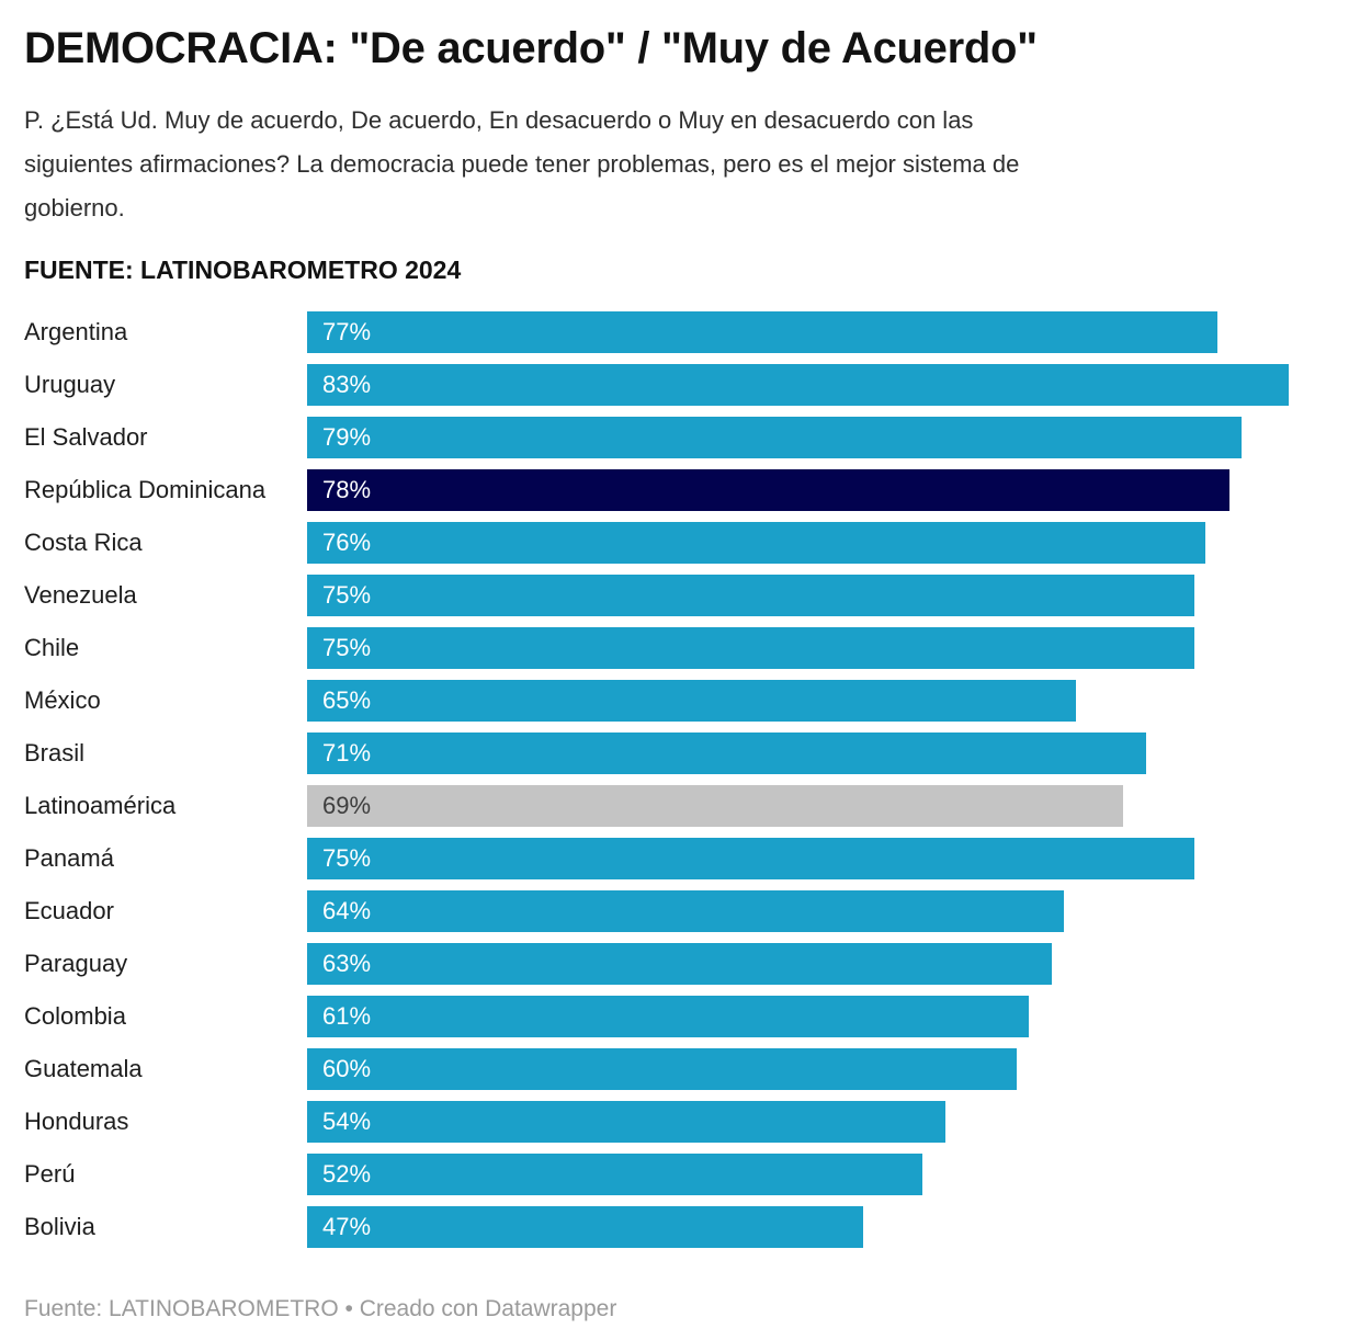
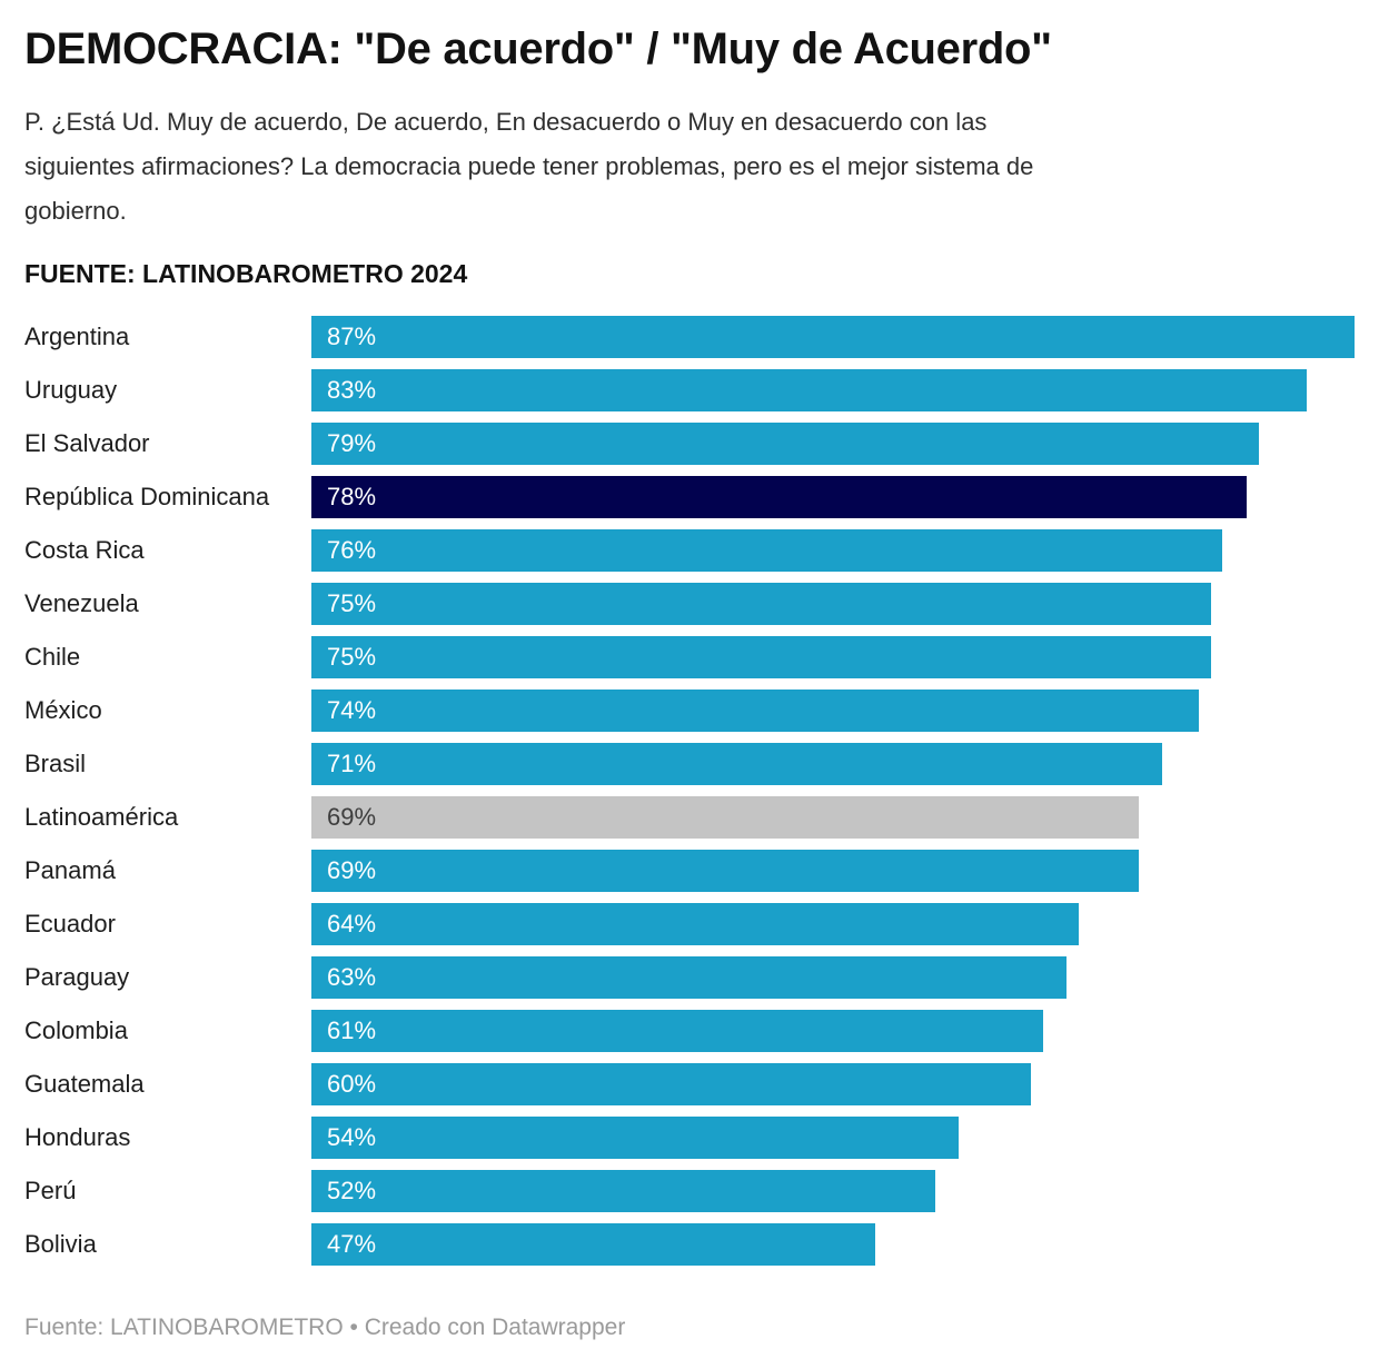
Argentina: 77% -> 87%
México: 65% -> 74%
Panamá: 75% -> 69%
